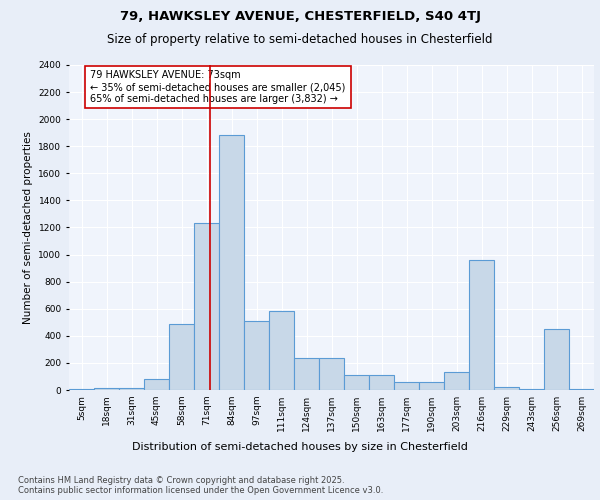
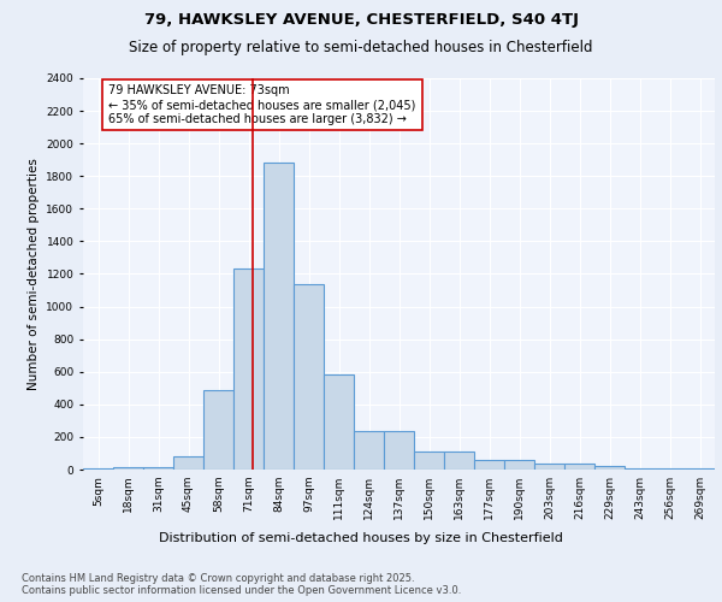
97sqm: 510 -> 1140
203sqm: 130 -> 40
216sqm: 960 -> 40
256sqm: 450 -> 0
